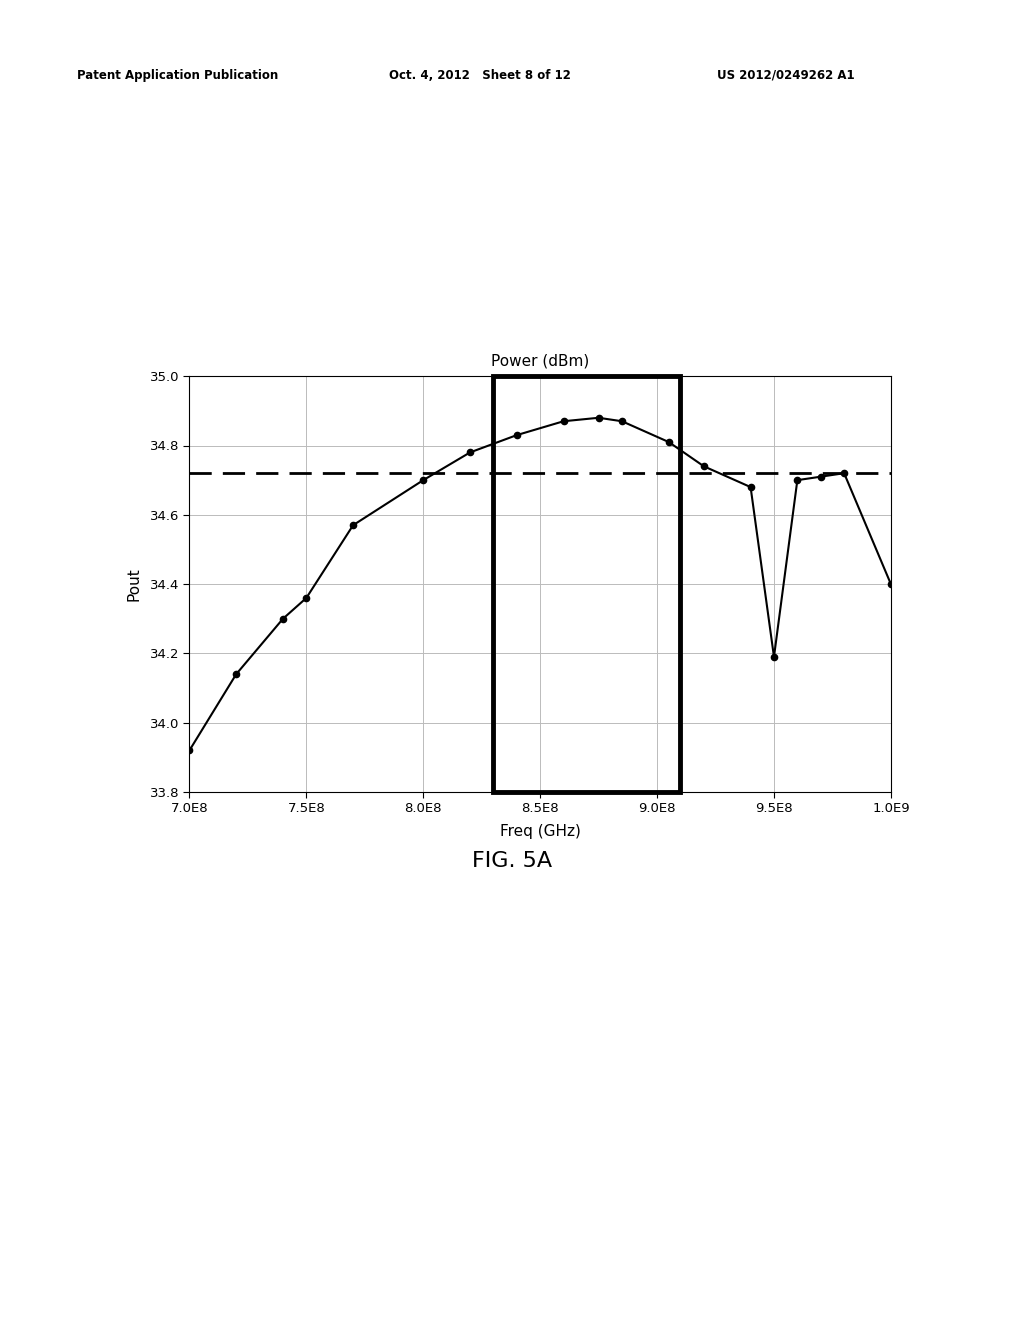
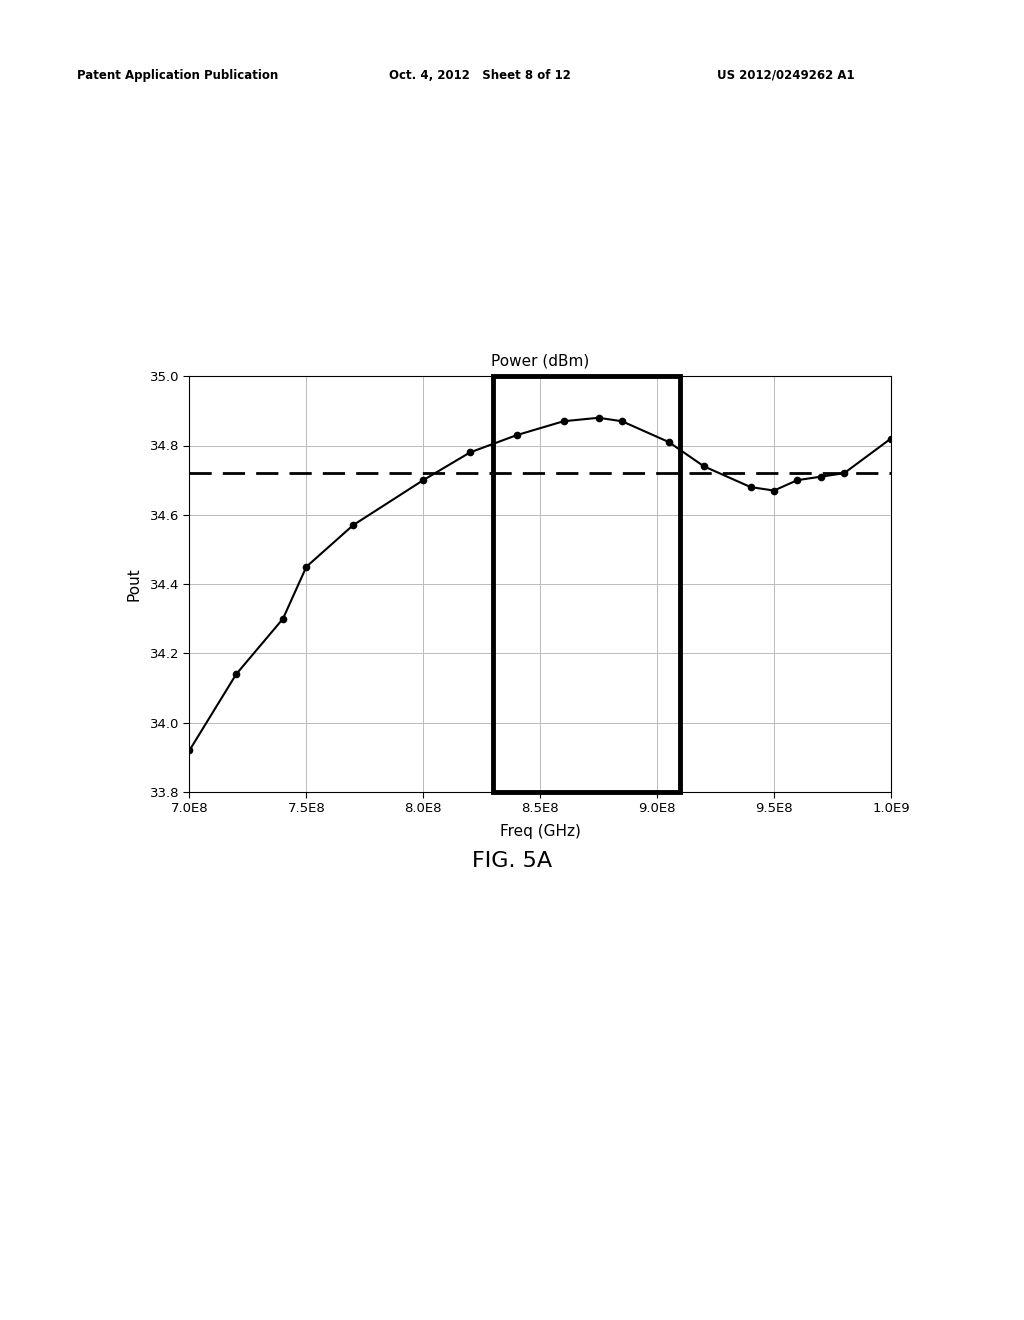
7.5E8: 34.36 -> 34.45
9.5E8: 34.19 -> 34.67
1.0E9: 34.40 -> 34.82
